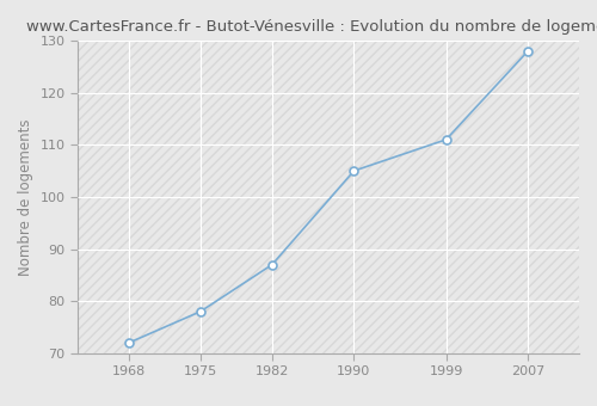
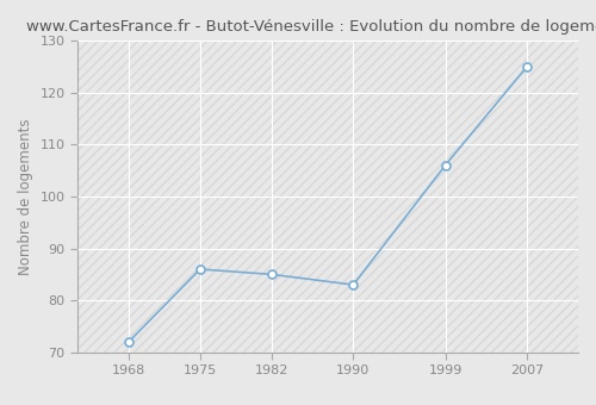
1975: 78 -> 86
1982: 87 -> 85
1990: 105 -> 83
1999: 111 -> 106
2007: 128 -> 125
